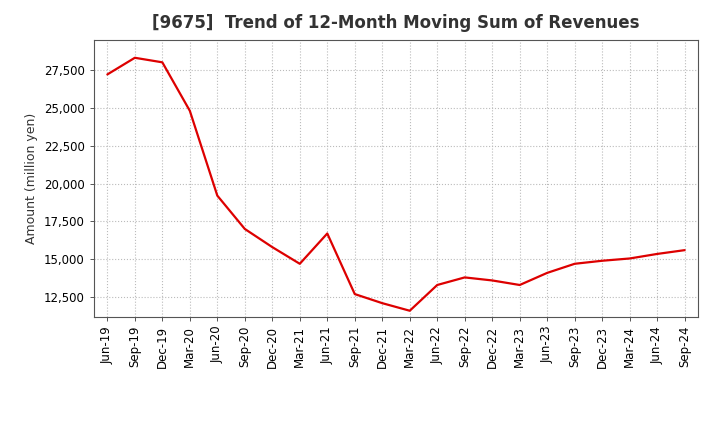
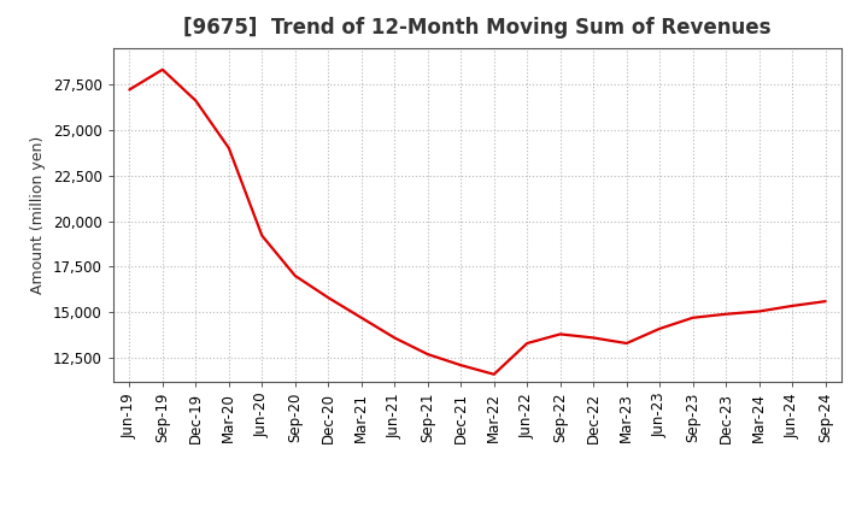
Dec-19: 28,000 -> 26,600
Mar-20: 24,800 -> 24,000
Jun-21: 16,700 -> 13,600
